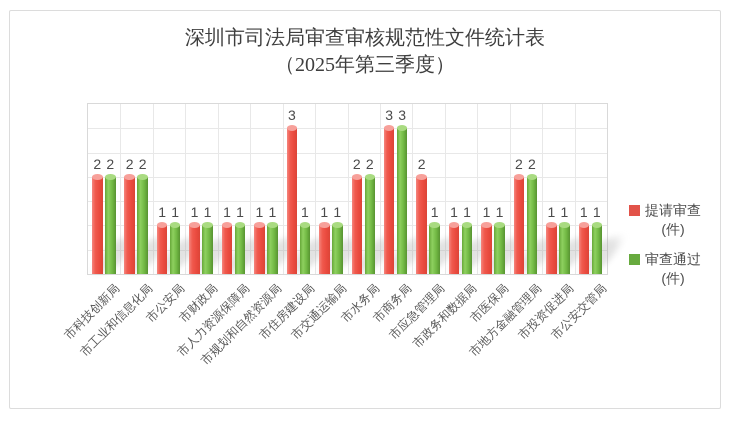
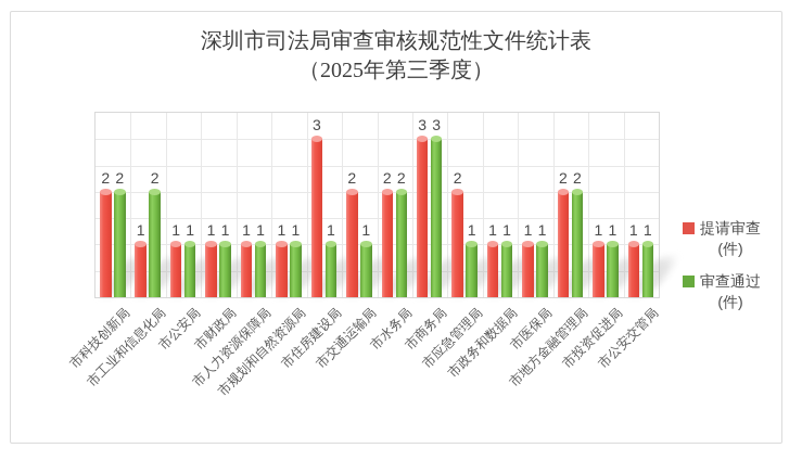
提请审查(件)/市工业和信息化局: 2 -> 1
提请审查(件)/市交通运输局: 1 -> 2
